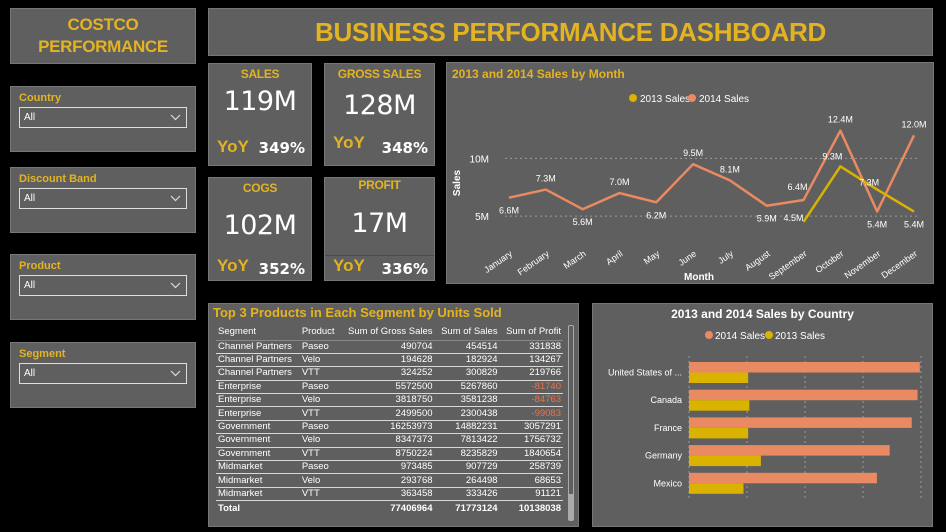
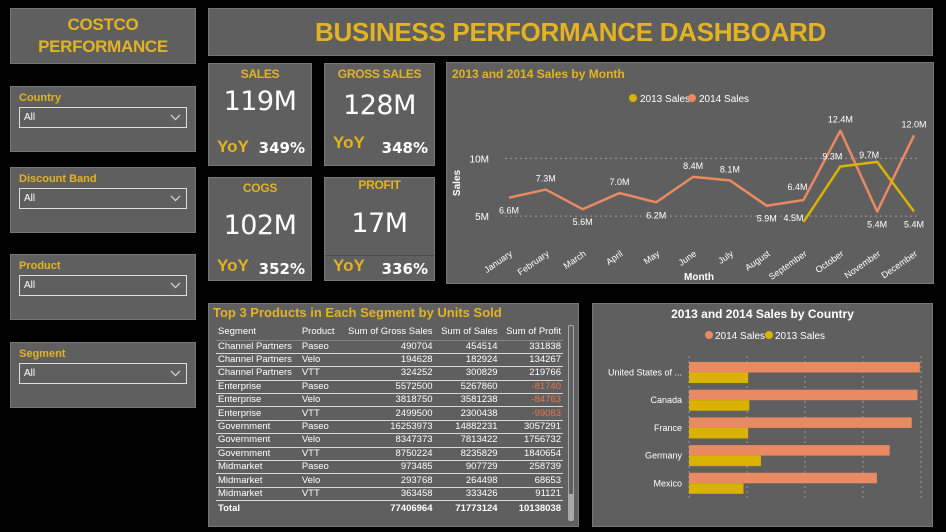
2013 and 2014 Sales by Month/2014 Sales/June: 9.5M -> 8.4M
2013 and 2014 Sales by Month/2013 Sales/November: 7.3M -> 9.7M
